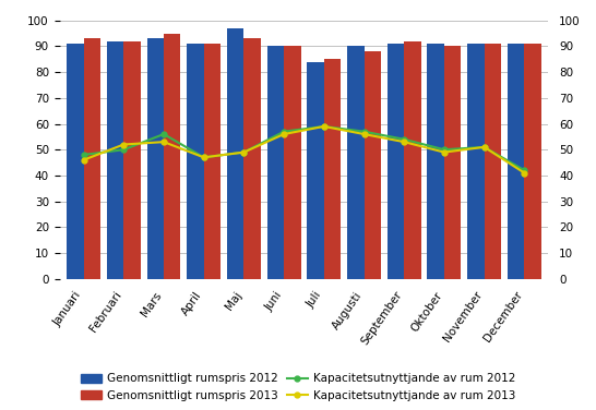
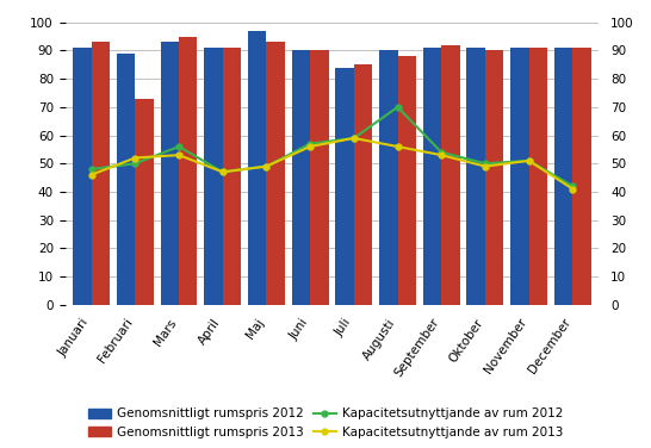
Genomsnittligt rumspris 2012/Februari: 92 -> 89
Genomsnittligt rumspris 2013/Februari: 92 -> 73
Kapacitetsutnyttjande av rum 2012/Augusti: 57 -> 70
